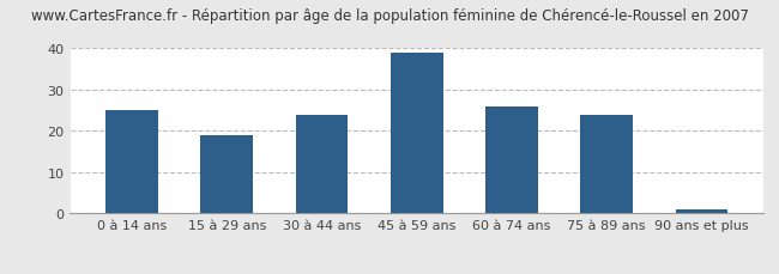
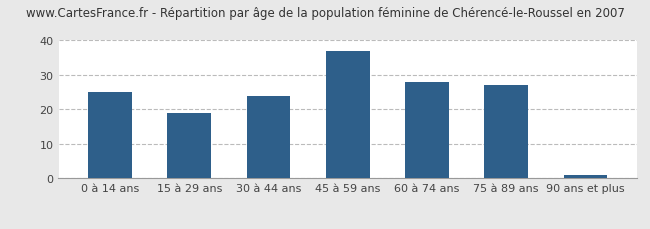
45 à 59 ans: 39 -> 37
60 à 74 ans: 26 -> 28
75 à 89 ans: 24 -> 27
